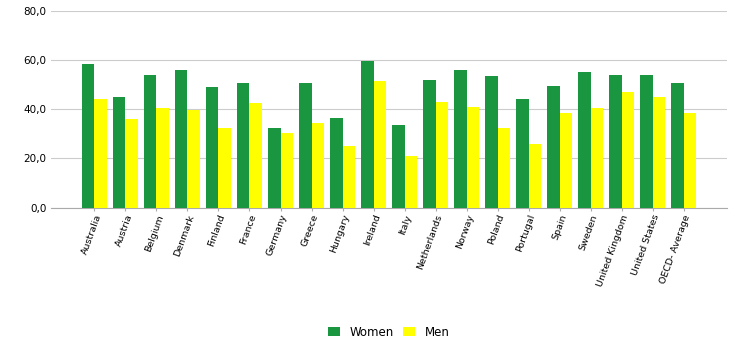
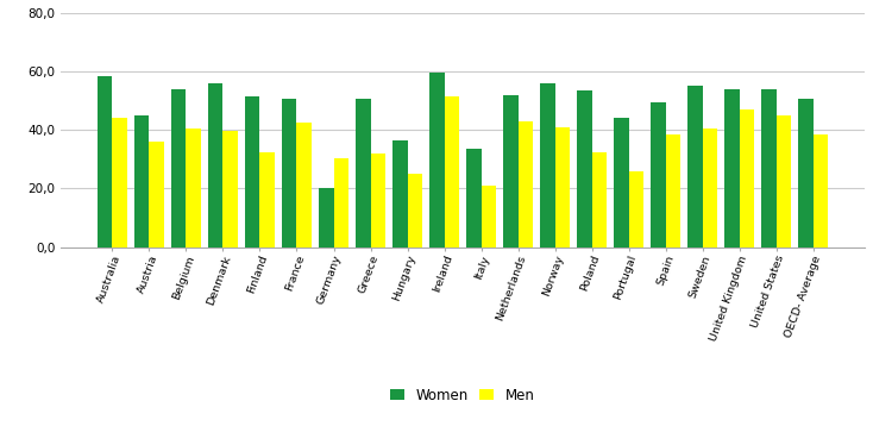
Women/Finland: 49,0 -> 51,5
Women/Germany: 32,5 -> 20,0
Men/Greece: 34,5 -> 32,0
